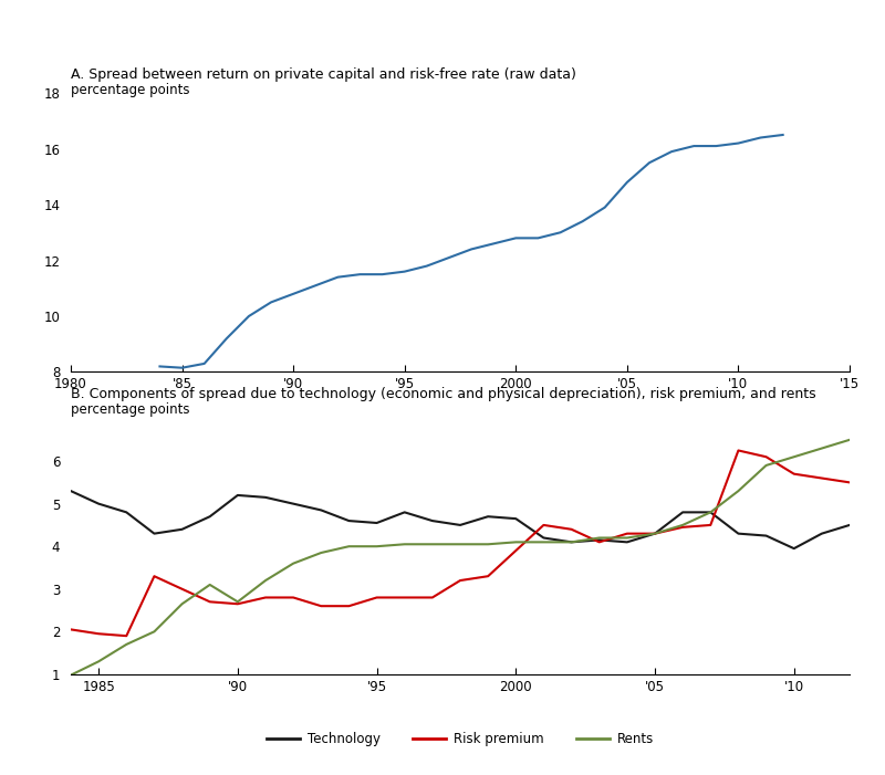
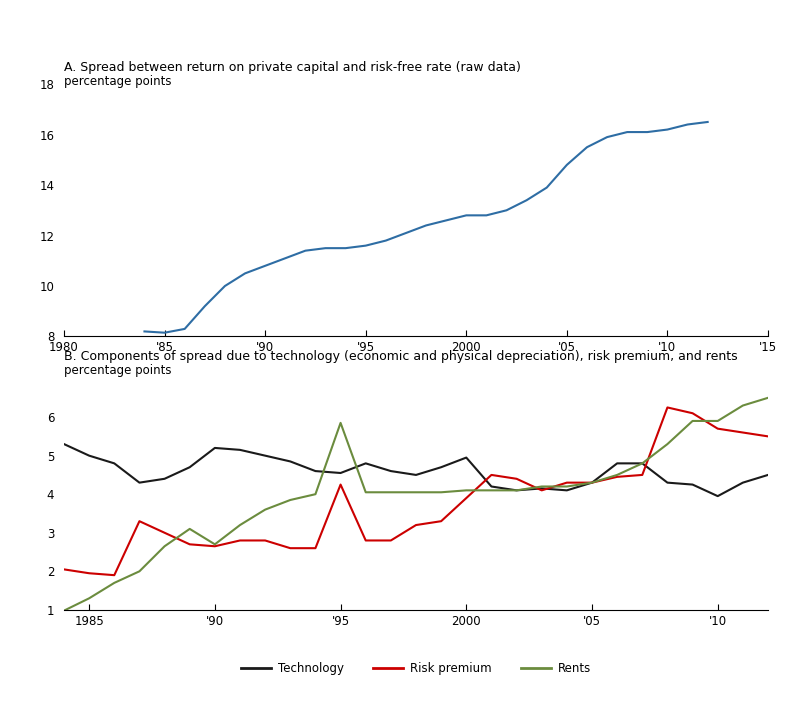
Risk premium/'95: 2.80 -> 4.25
Rents/'95: 4.00 -> 5.85
Technology/2000: 4.65 -> 4.95
Rents/'10: 6.10 -> 5.90
